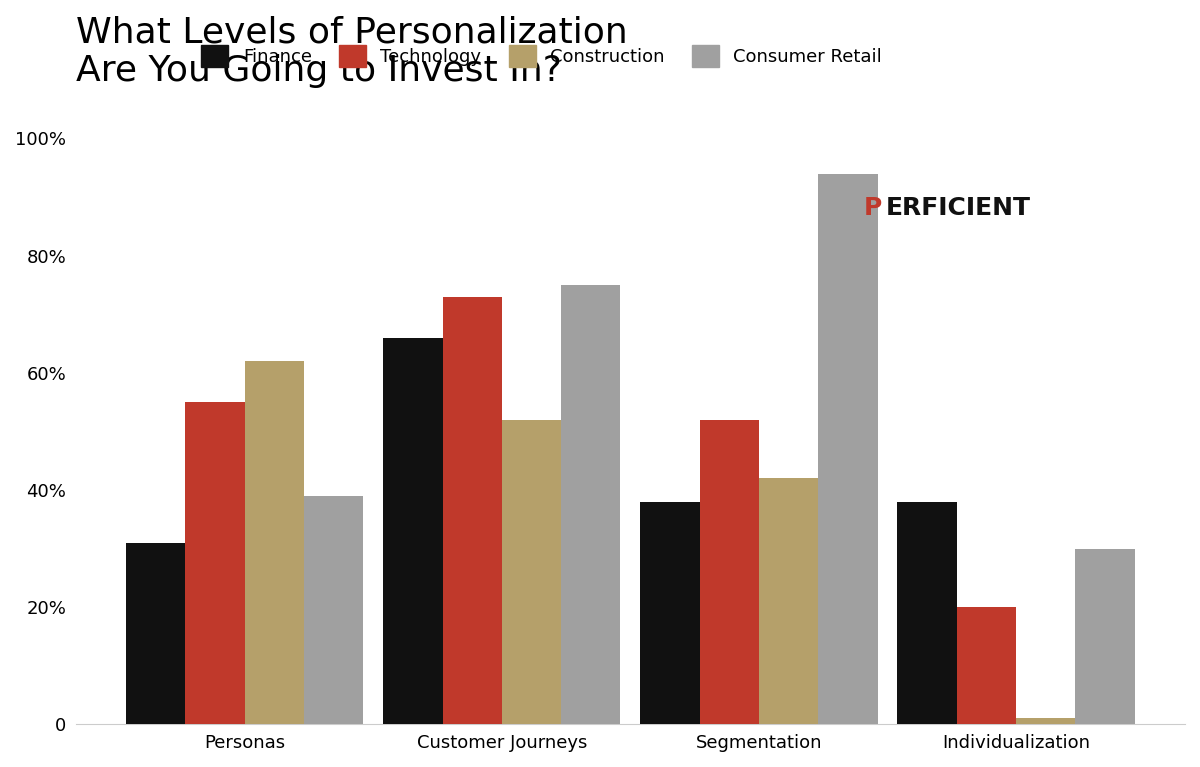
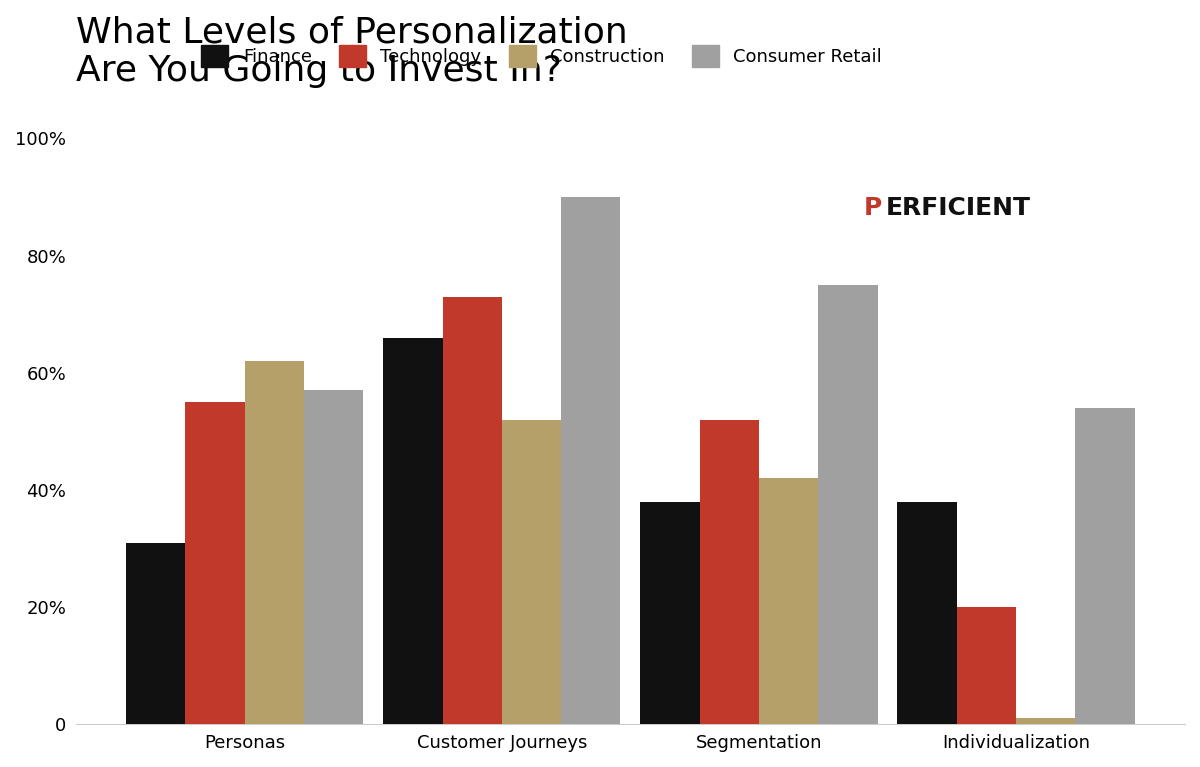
Consumer Retail/Personas: 39% -> 57%
Consumer Retail/Customer Journeys: 75% -> 90%
Consumer Retail/Segmentation: 94% -> 75%
Consumer Retail/Individualization: 30% -> 54%
